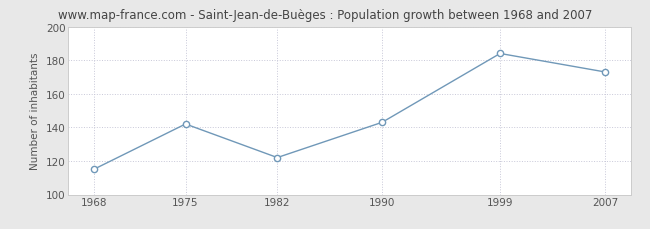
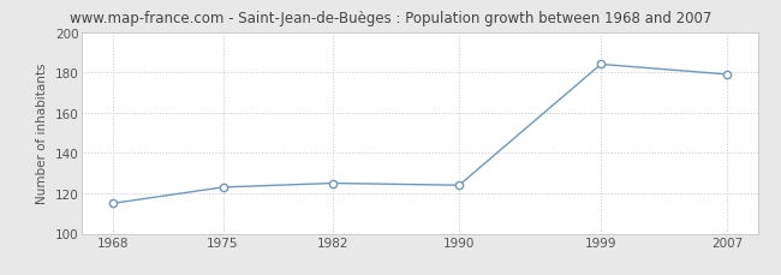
1975: 142 -> 123
1982: 122 -> 125
1990: 143 -> 124
2007: 173 -> 179
